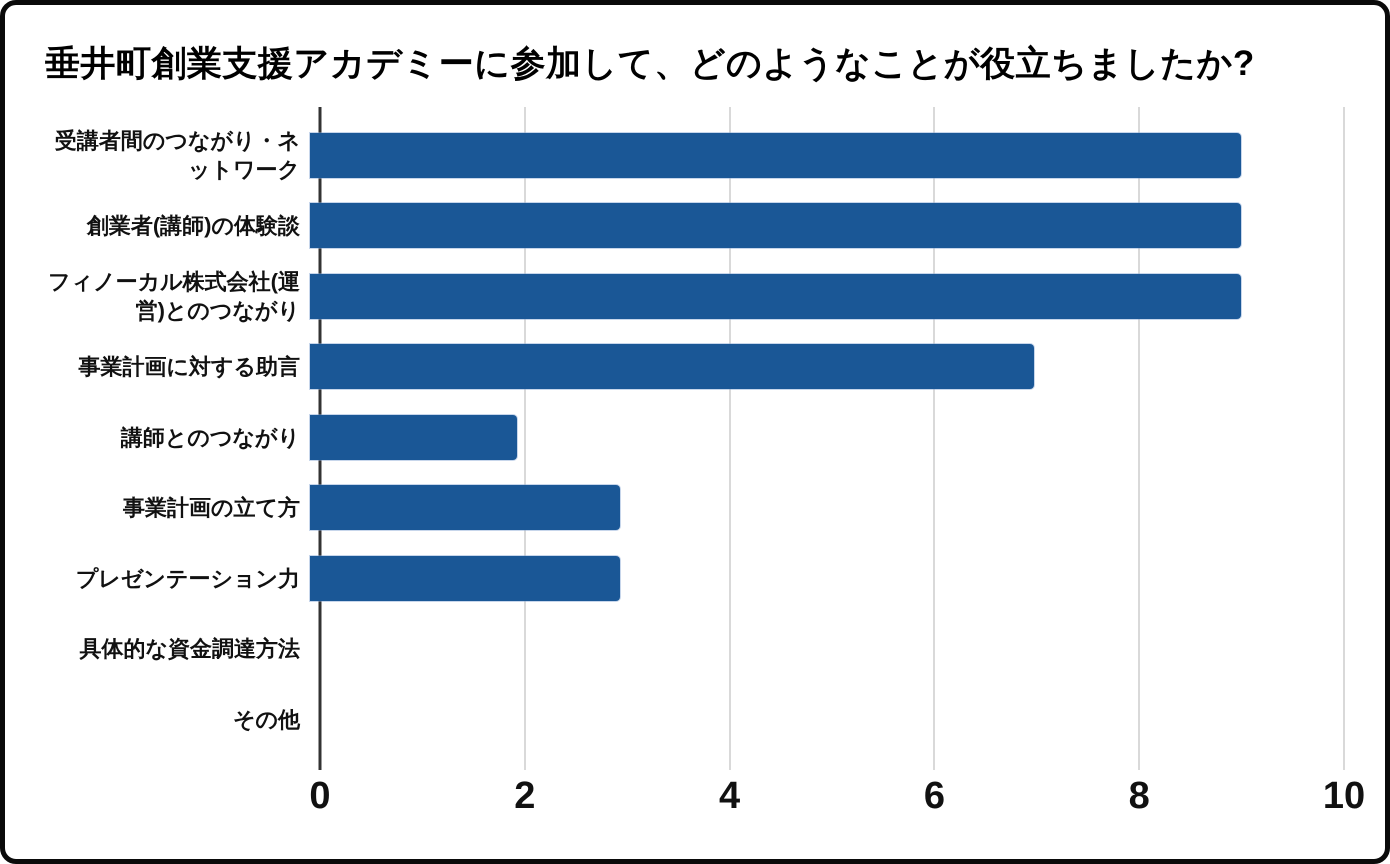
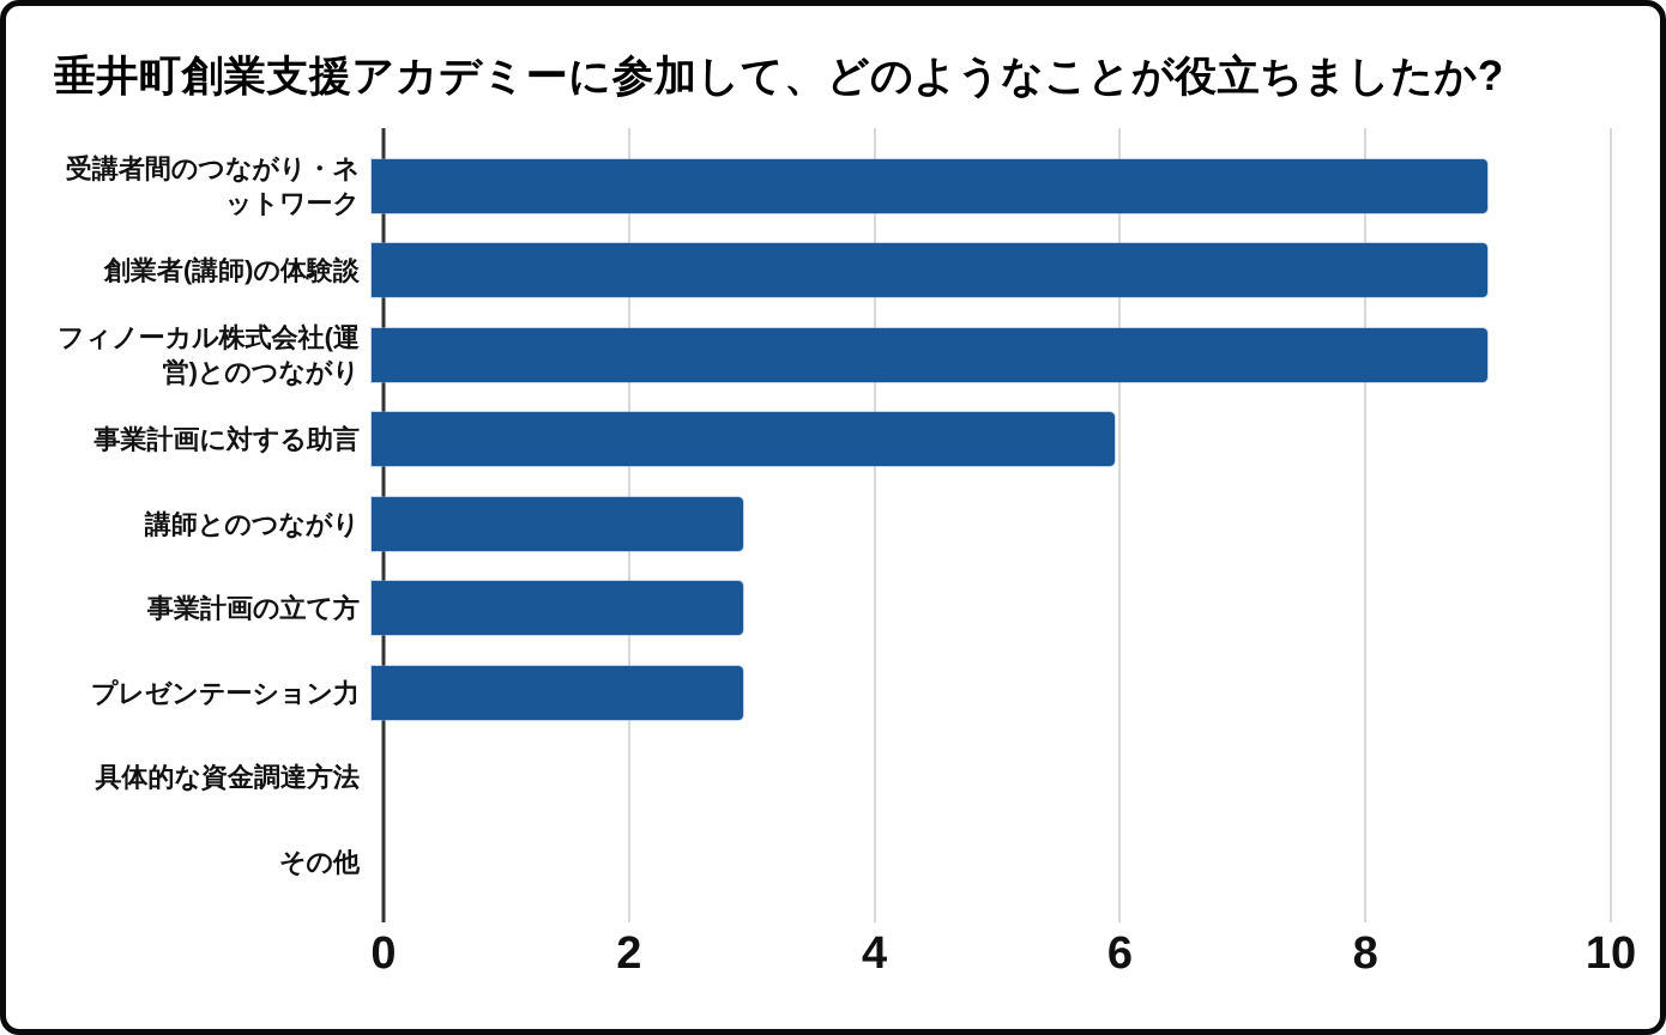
事業計画に対する助言: 7 -> 6
講師とのつながり: 2 -> 3
